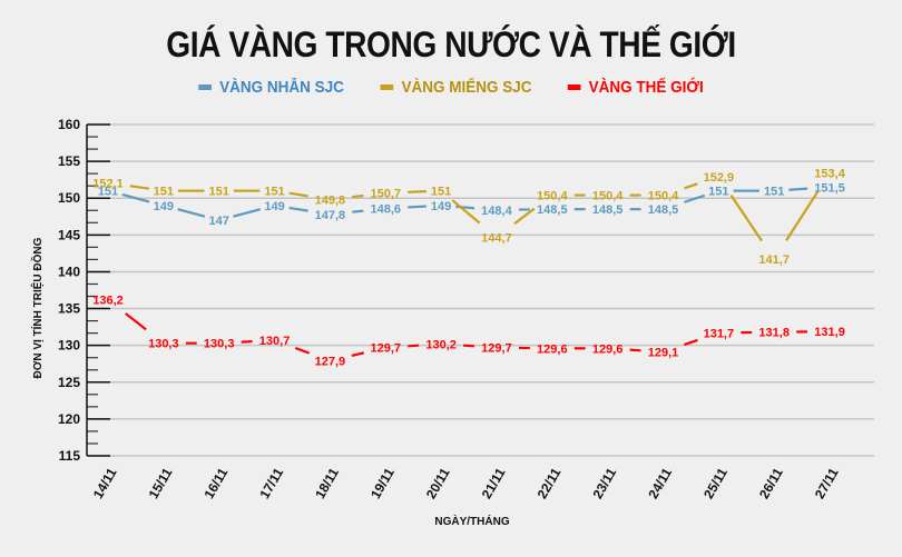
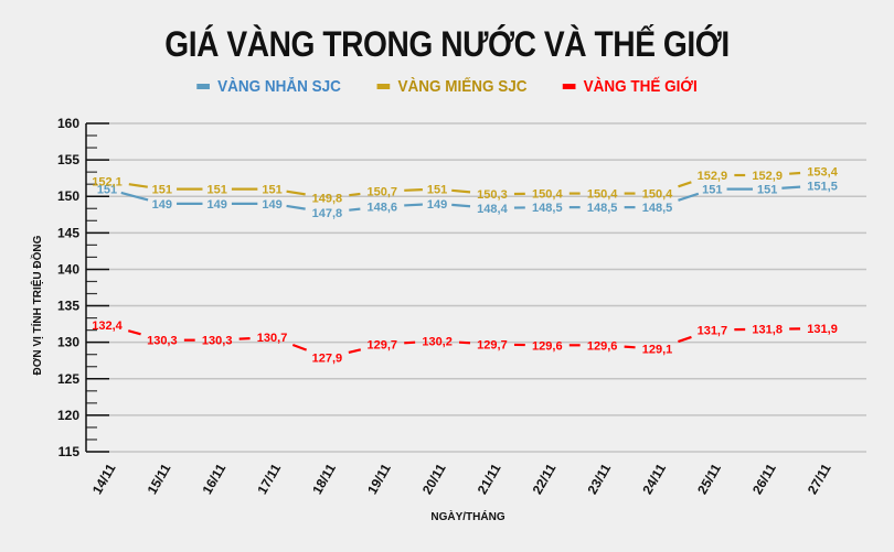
VÀNG THẾ GIỚI/14/11: 136,2 -> 132,4
VÀNG NHẪN SJC/16/11: 147 -> 149
VÀNG MIẾNG SJC/21/11: 144,7 -> 150,3
VÀNG MIẾNG SJC/26/11: 141,7 -> 152,9
